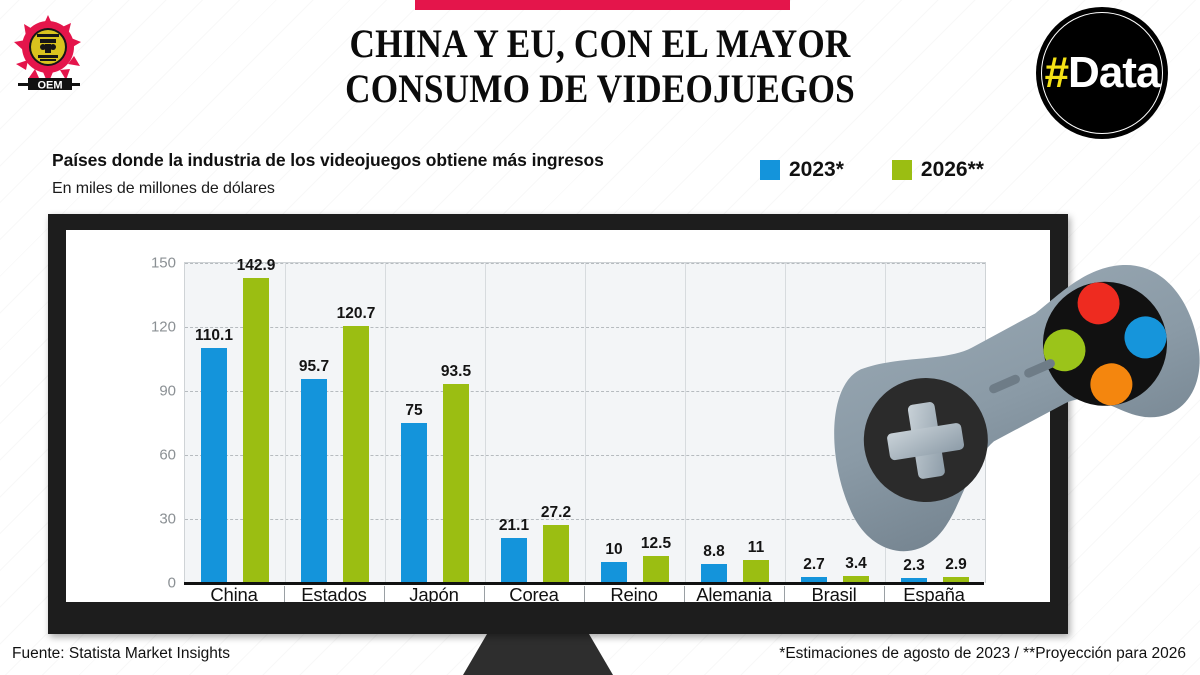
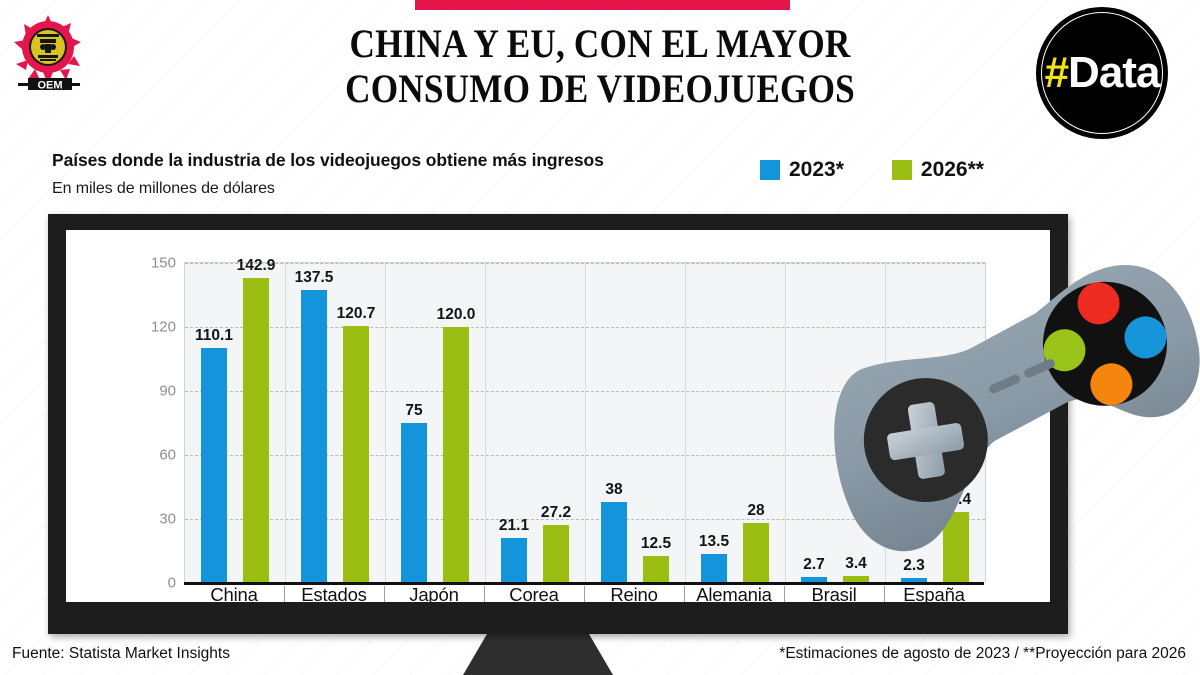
2023*/Estados Unidos: 95.7 -> 137.5
2026**/Japón: 93.5 -> 120.0
2023*/Reino Unido: 10 -> 38
2023*/Alemania: 8.8 -> 13.5
2026**/Alemania: 11 -> 28
2026**/España: 2.9 -> 33.4
